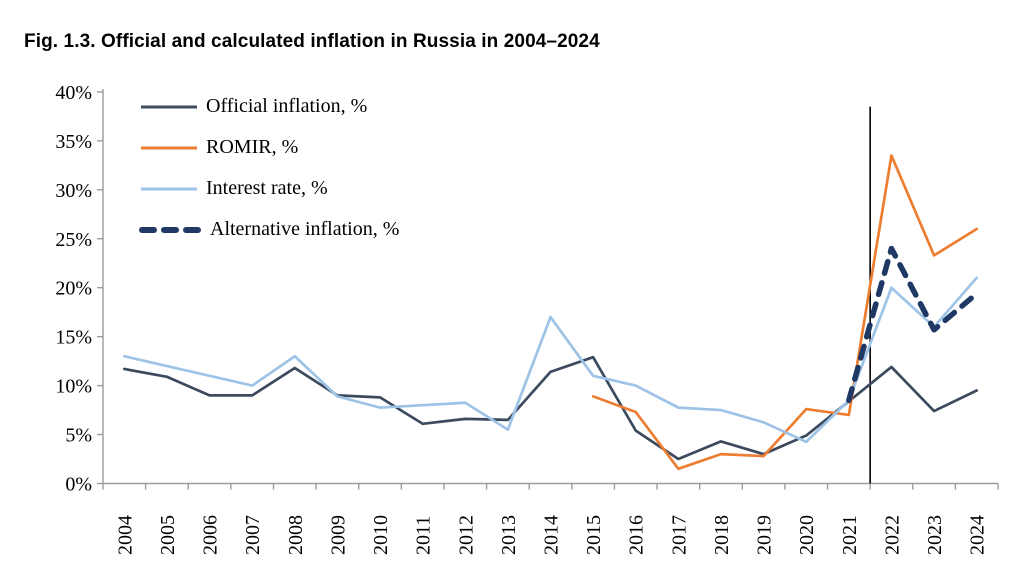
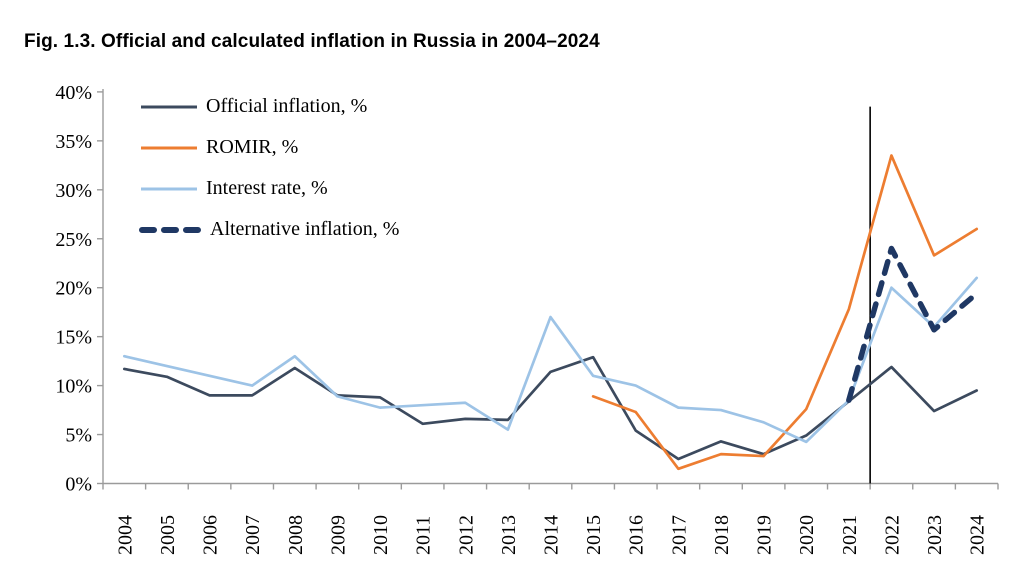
ROMIR, %/2021: 7% -> 18%
